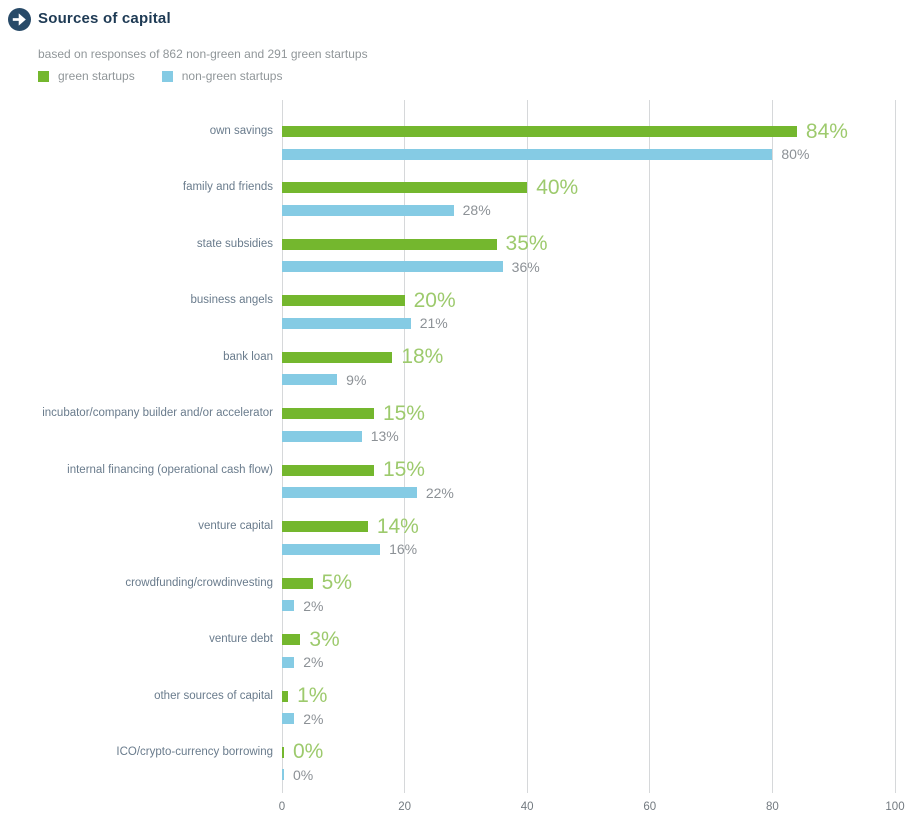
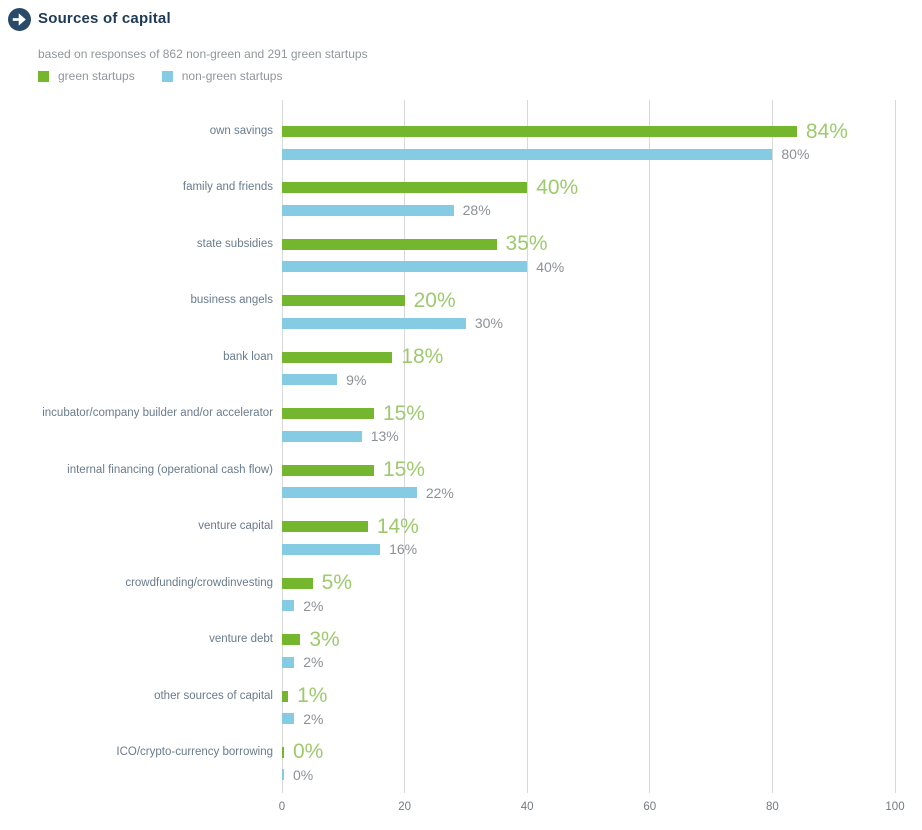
non-green startups/state subsidies: 36% -> 40%
non-green startups/business angels: 21% -> 30%
